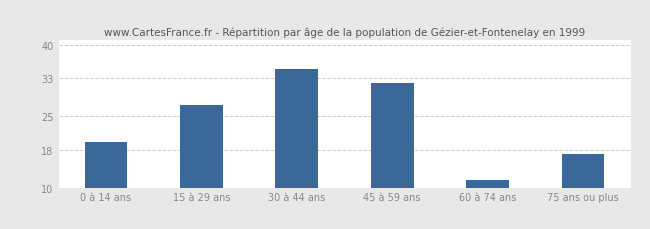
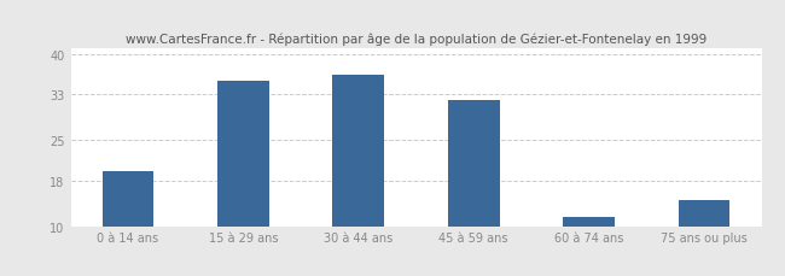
15 à 29 ans: 27.5 -> 35.5
30 à 44 ans: 35.0 -> 36.5
75 ans ou plus: 17.0 -> 14.5
